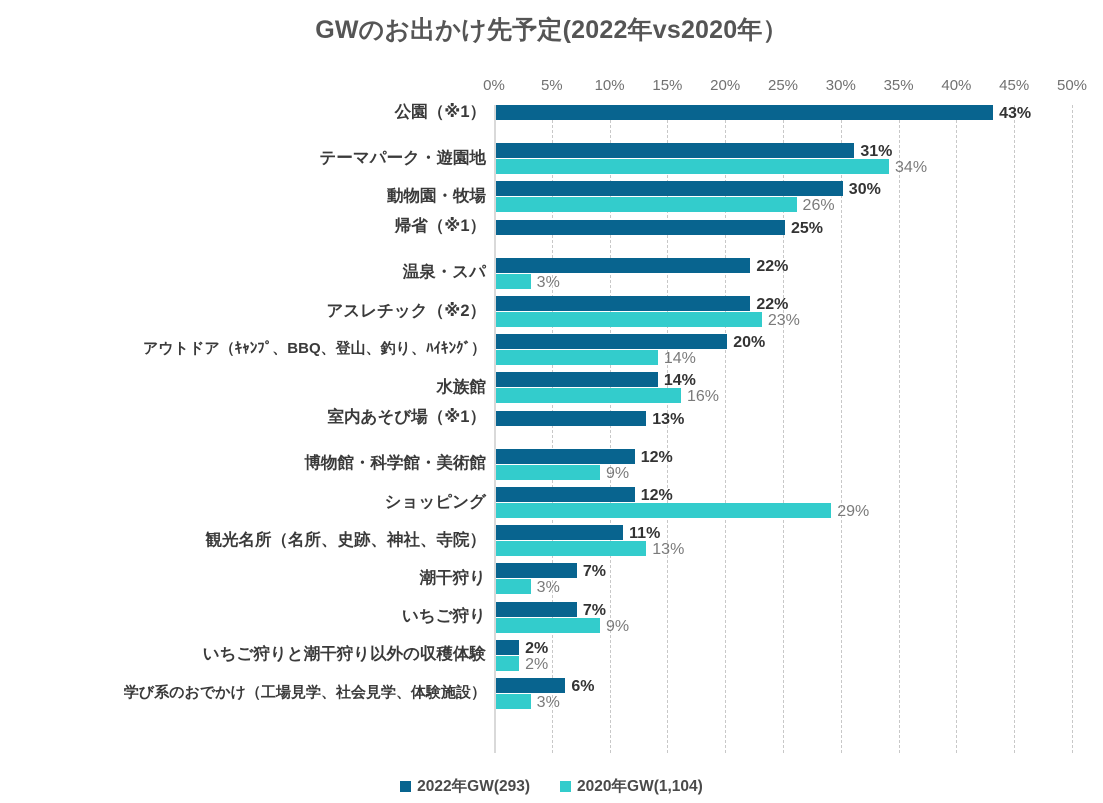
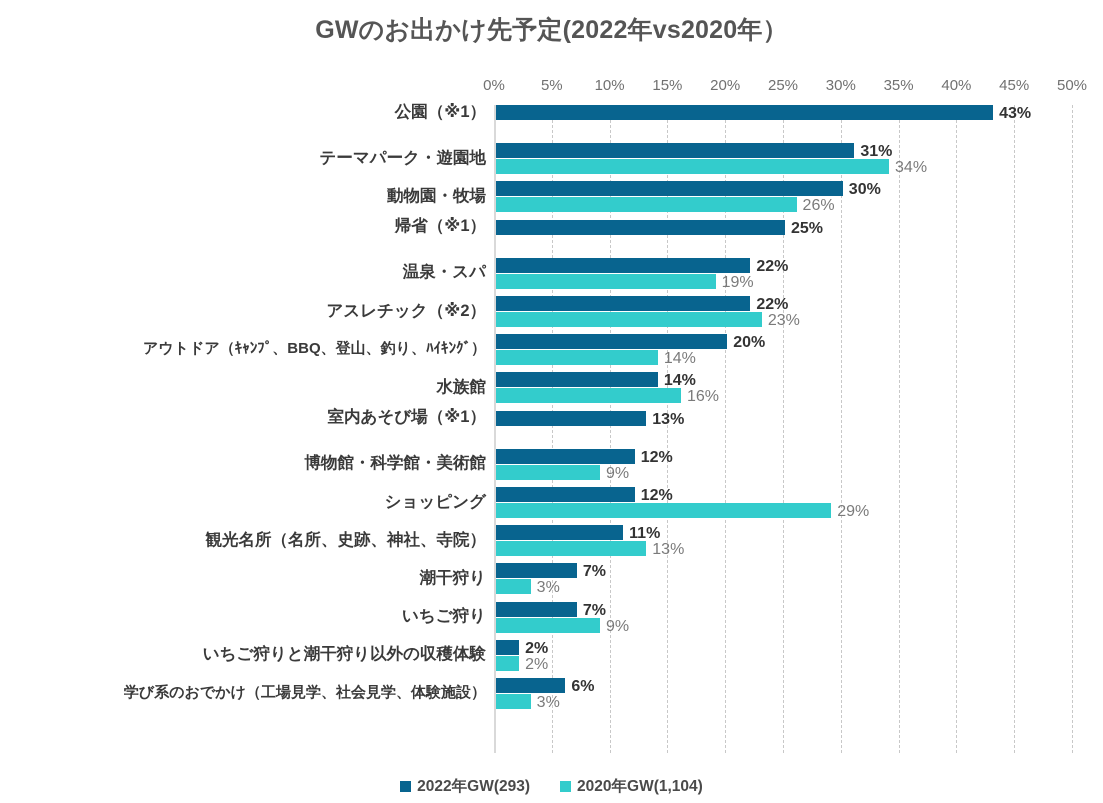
2020年GW(1,104)/温泉・スパ: 3% -> 19%
